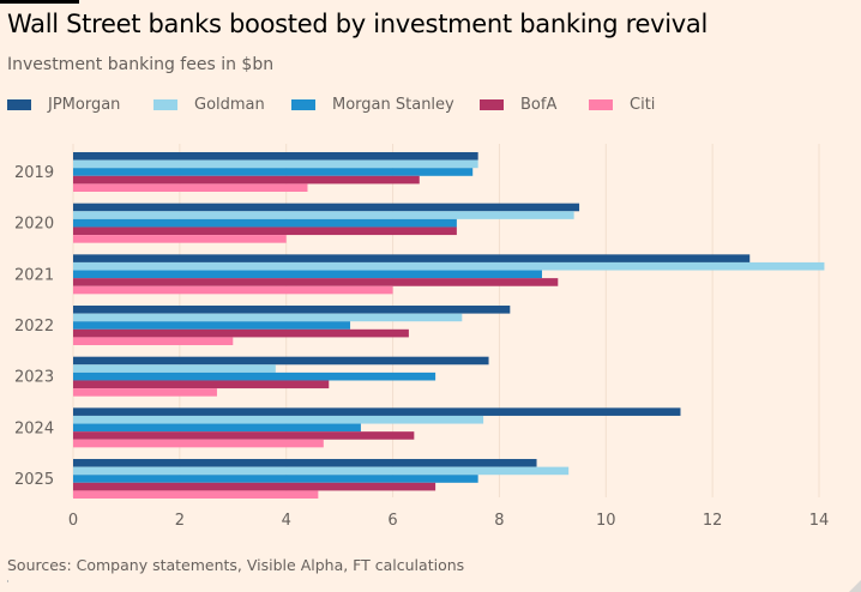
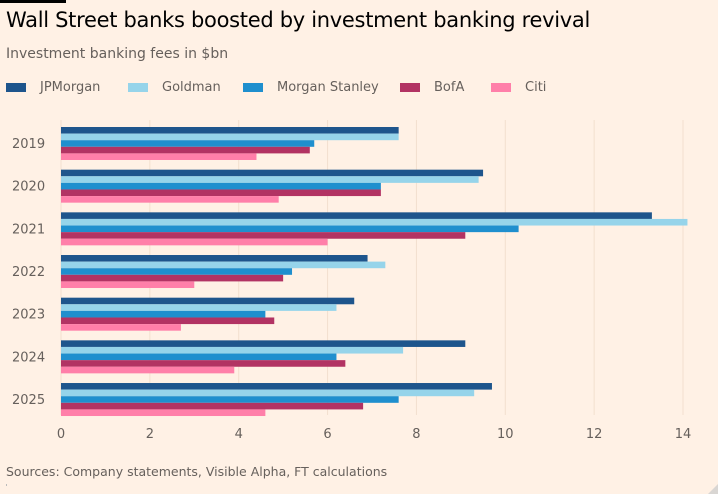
Morgan Stanley/2019: 7.5 -> 5.7
BofA/2019: 6.5 -> 5.6
Citi/2020: 4.0 -> 4.9
JPMorgan/2021: 12.7 -> 13.3
Morgan Stanley/2021: 8.8 -> 10.3
JPMorgan/2022: 8.2 -> 6.9
BofA/2022: 6.3 -> 5.0
JPMorgan/2023: 7.8 -> 6.6
Goldman/2023: 3.8 -> 6.2
Morgan Stanley/2023: 6.8 -> 4.6
JPMorgan/2024: 11.4 -> 9.1
Morgan Stanley/2024: 5.4 -> 6.2
Citi/2024: 4.7 -> 3.9
JPMorgan/2025: 8.7 -> 9.7
